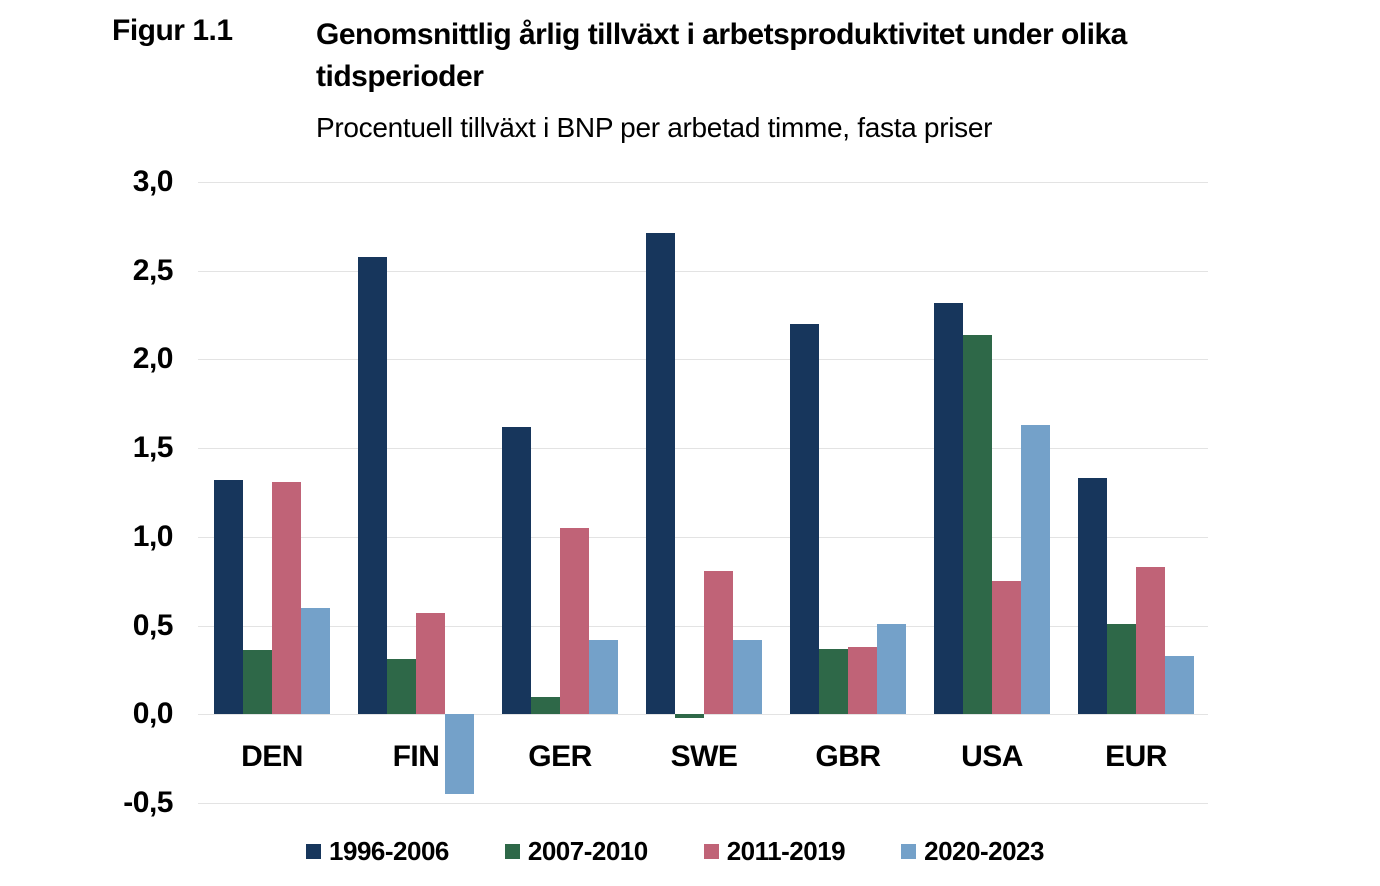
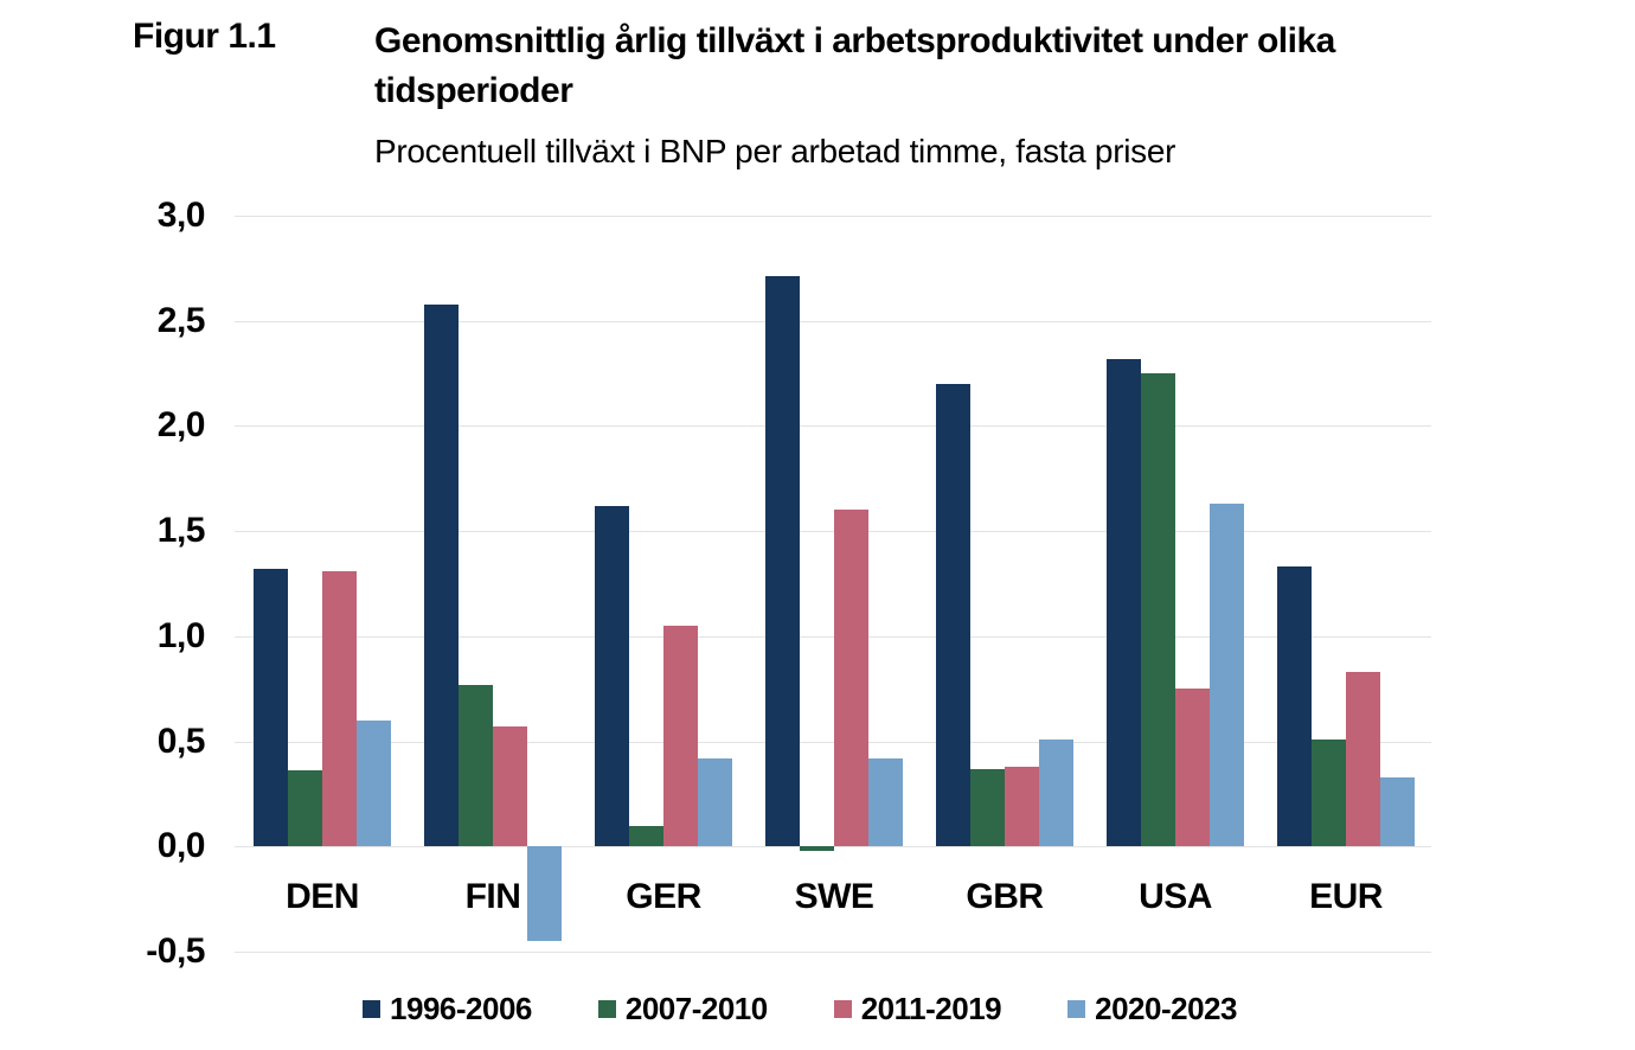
2007-2010/FIN: 0,31 -> 0,77
2011-2019/SWE: 0,81 -> 1,60
2007-2010/USA: 2,14 -> 2,25
